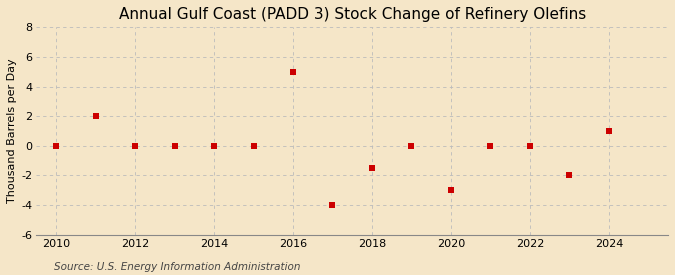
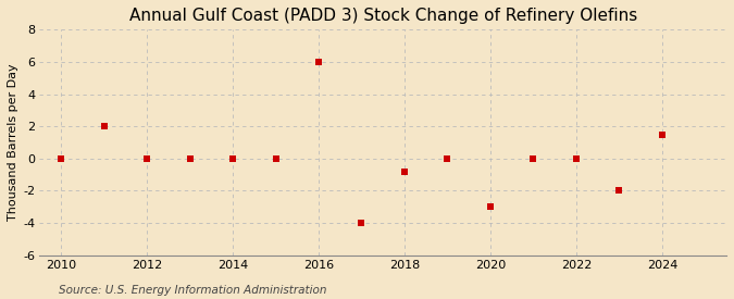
2016: 5.0 -> 6.0
2018: -1.5 -> -0.8
2024: 1.0 -> 1.5
